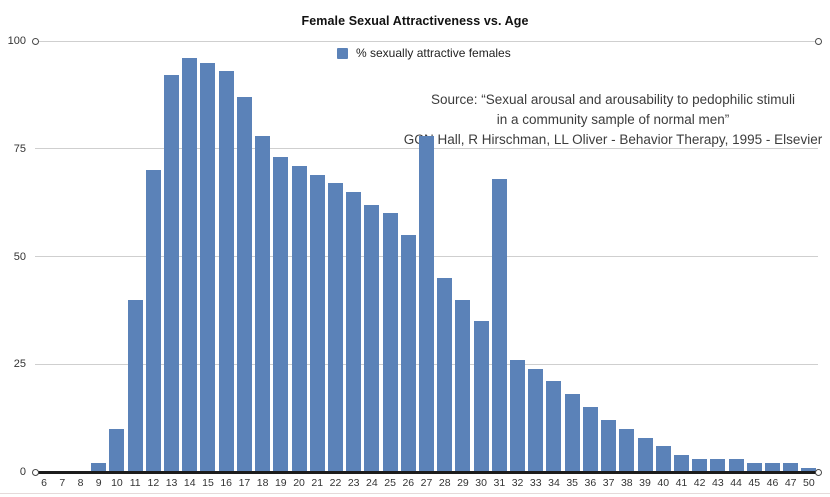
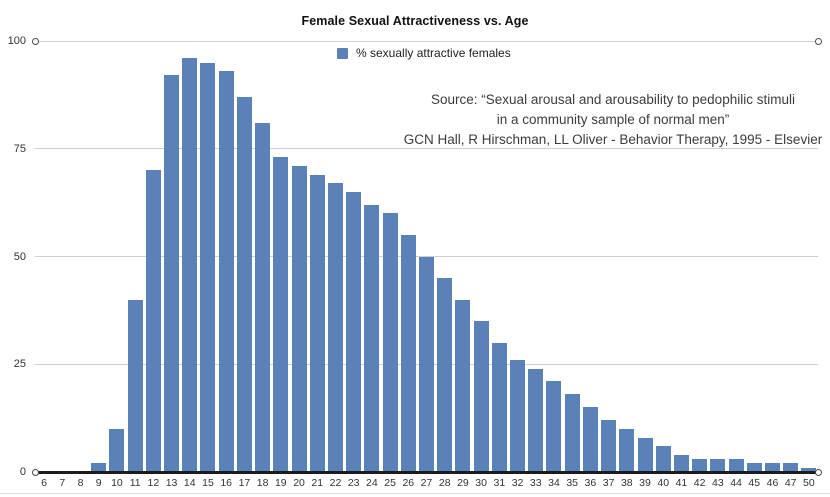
18: 78 -> 81
27: 78 -> 50
31: 68 -> 30
